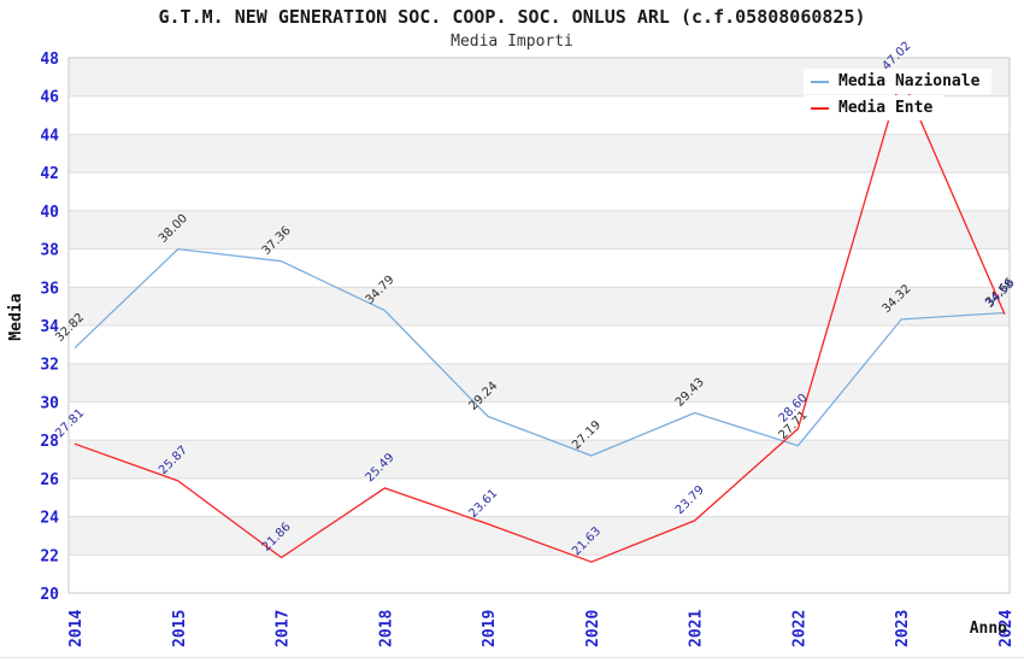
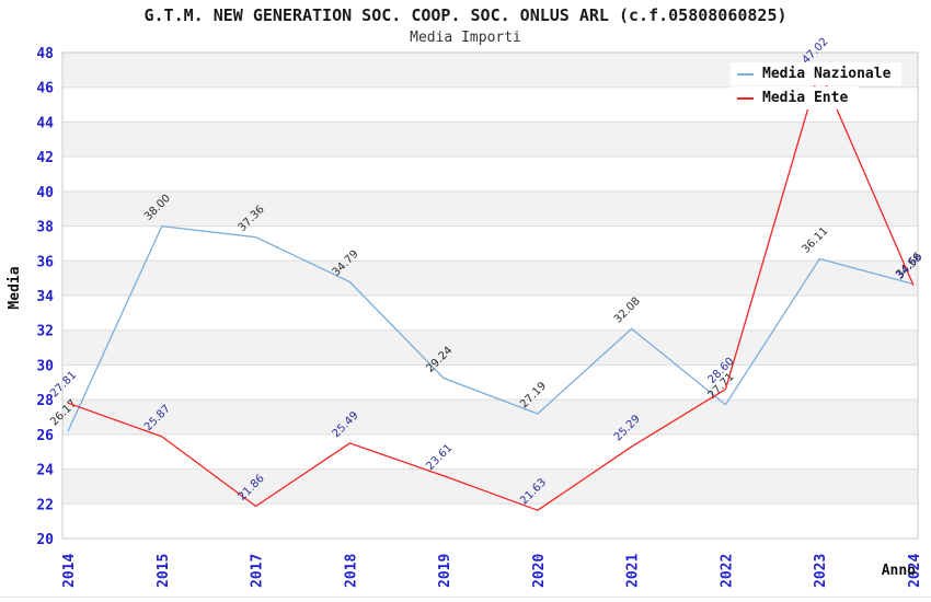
Media Nazionale/2014: 32.82 -> 26.17
Media Nazionale/2021: 29.43 -> 32.08
Media Ente/2021: 23.79 -> 25.29
Media Nazionale/2023: 34.32 -> 36.11
